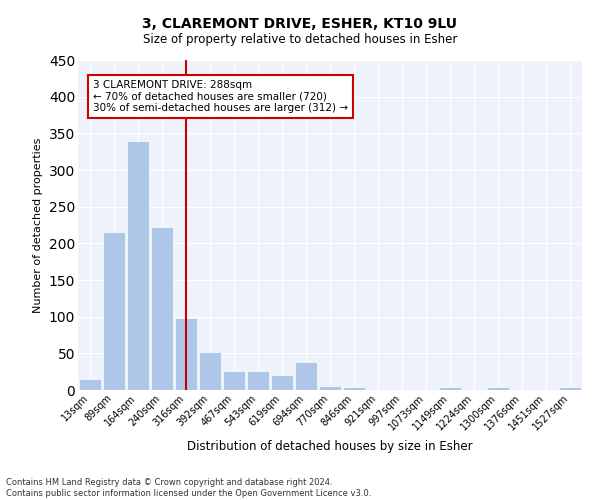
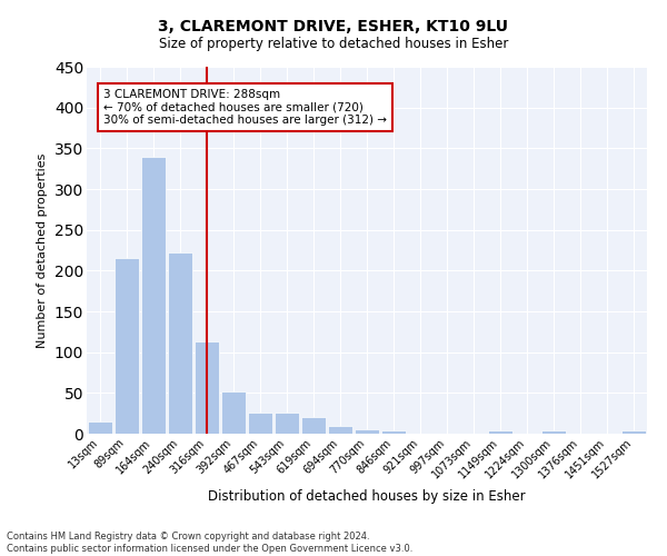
316sqm: 98 -> 113
694sqm: 38 -> 10
